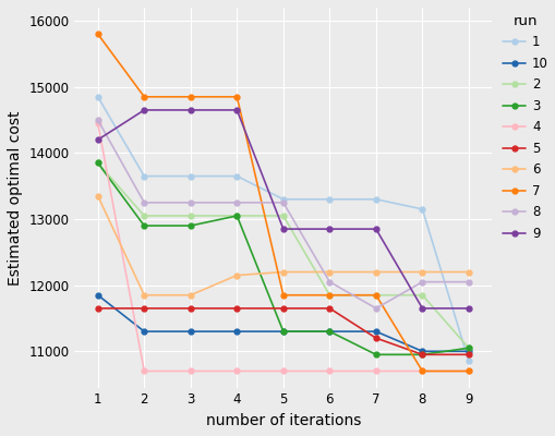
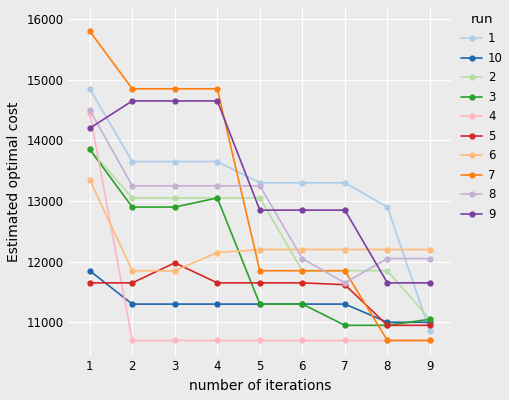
5/3: 11650 -> 11980
5/7: 11200 -> 11620
1/8: 13150 -> 12900
